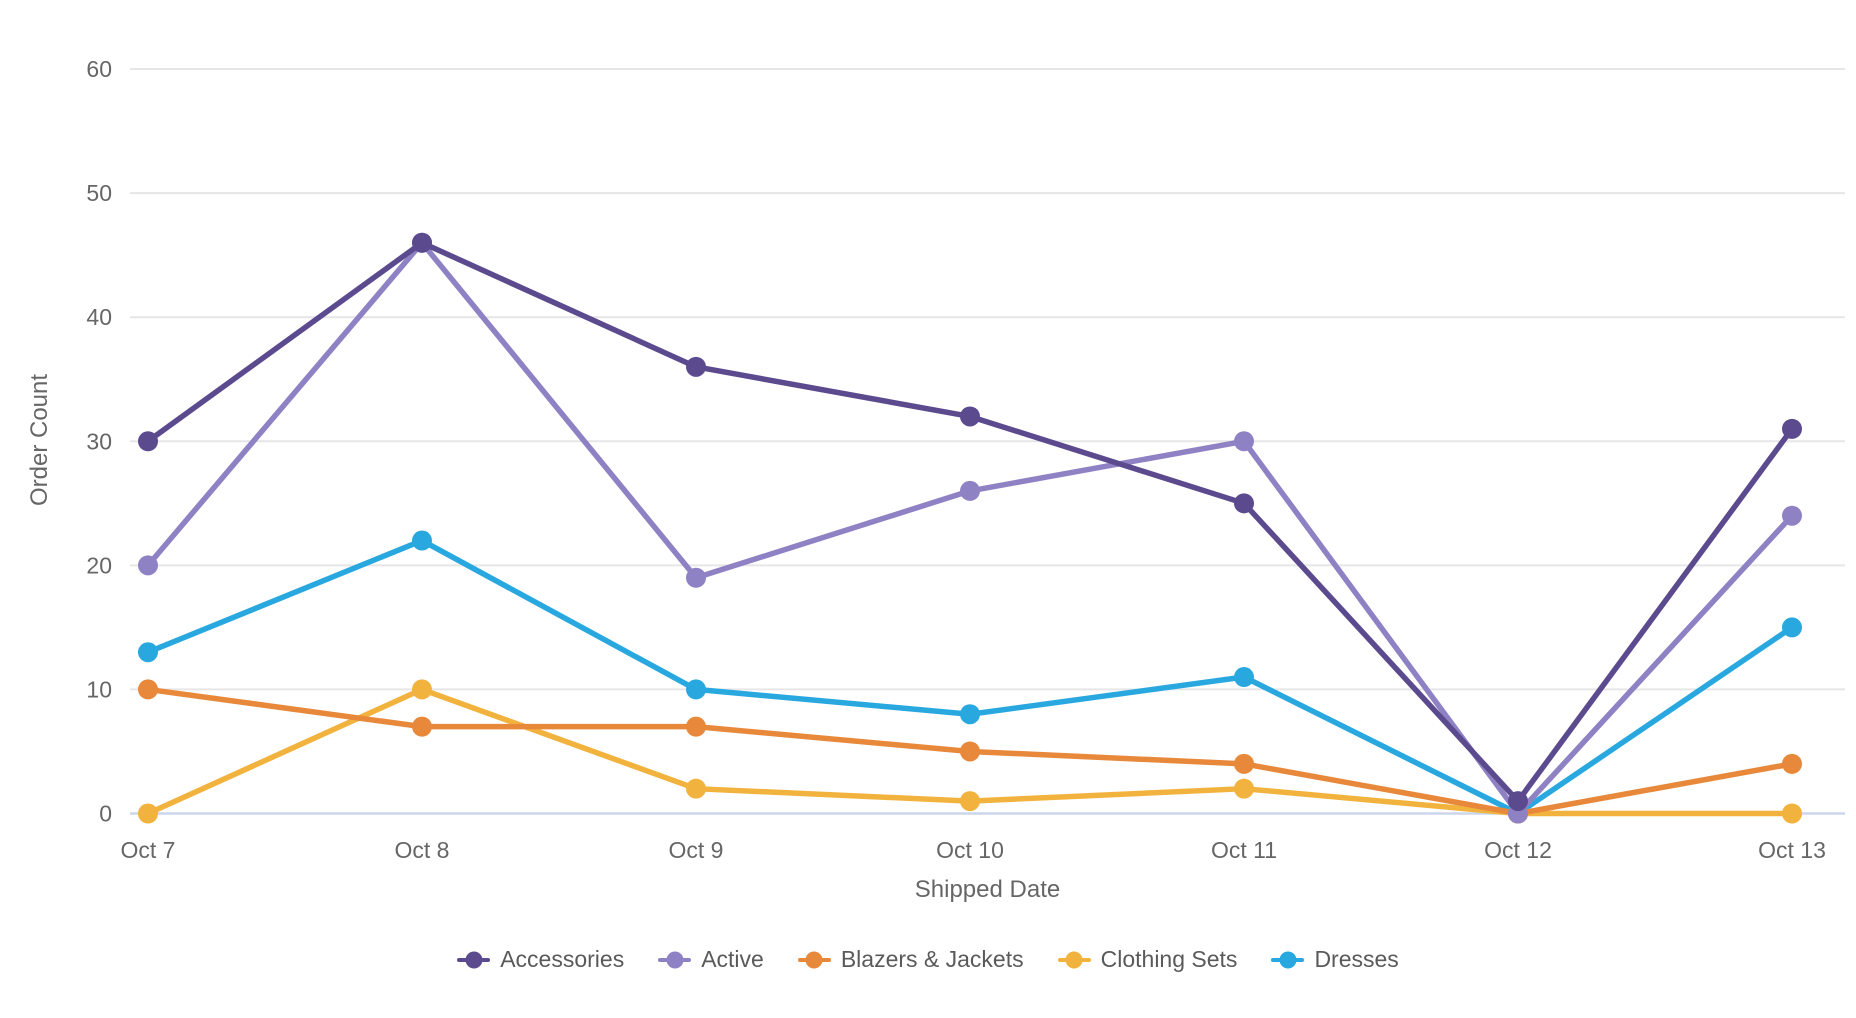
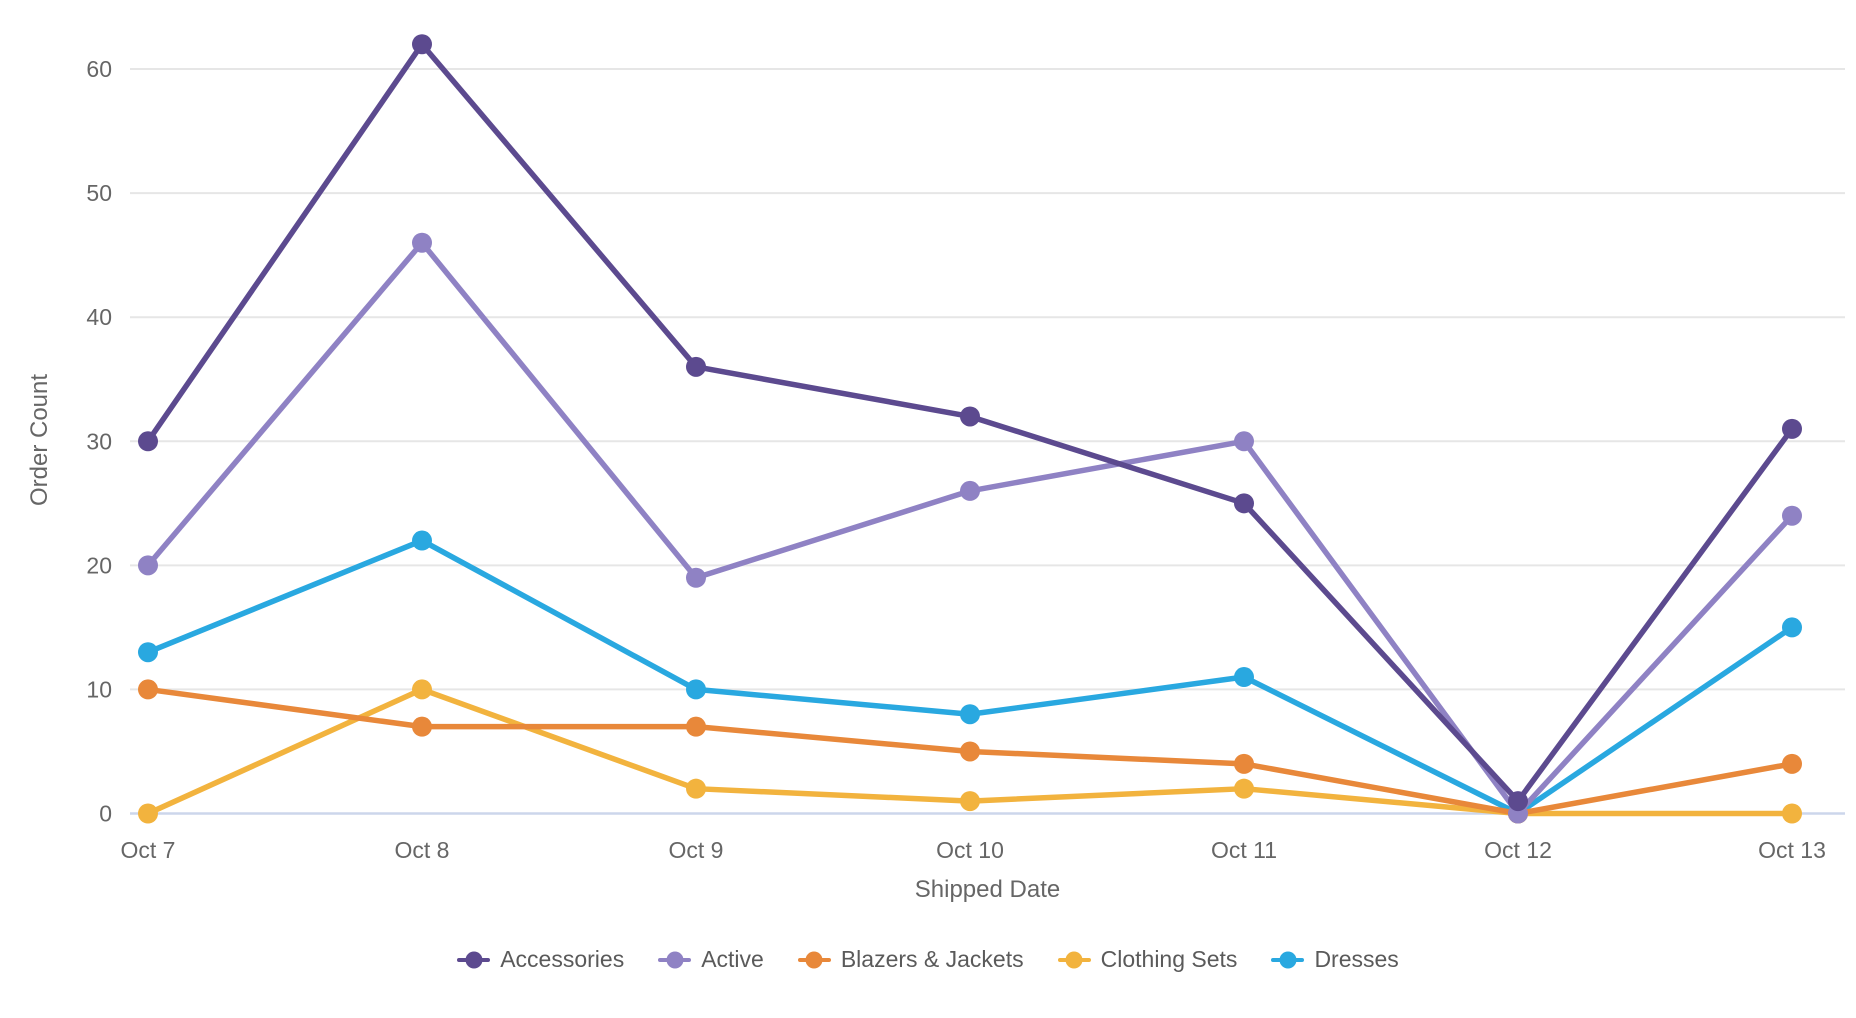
Accessories/Oct 8: 46 -> 62
